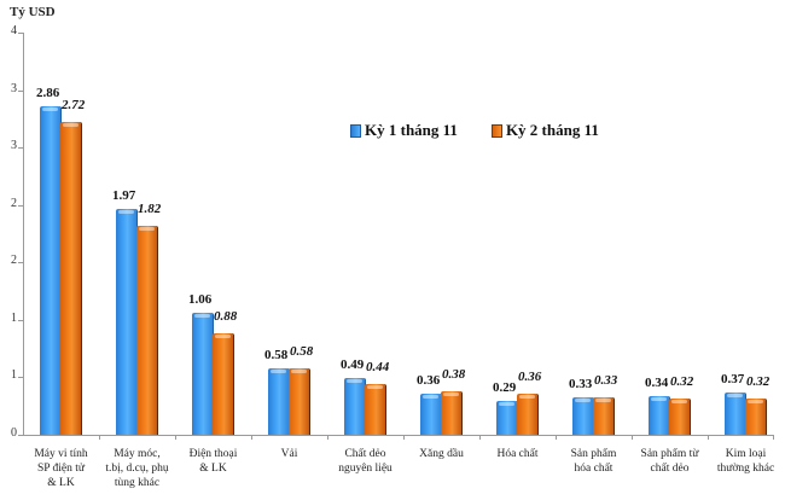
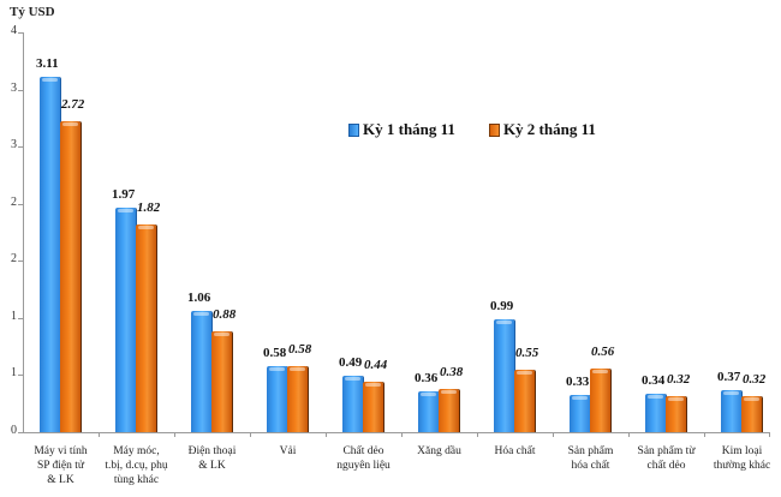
Kỳ 1 tháng 11/Máy vi tính SP điện tử & LK: 2.86 -> 3.11
Kỳ 1 tháng 11/Hóa chất: 0.29 -> 0.99
Kỳ 2 tháng 11/Hóa chất: 0.36 -> 0.55
Kỳ 2 tháng 11/Sản phẩm hóa chất: 0.33 -> 0.56
